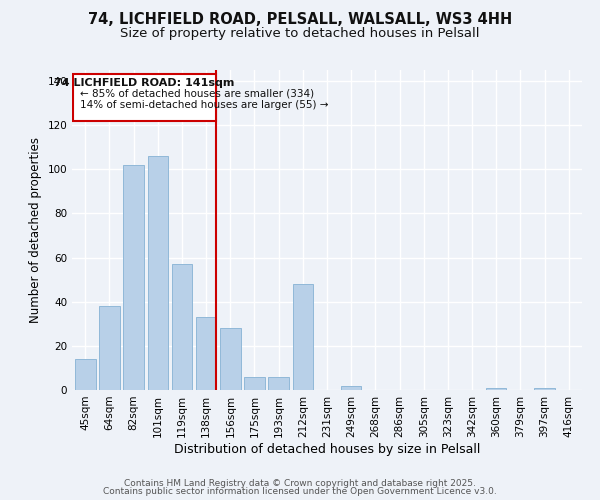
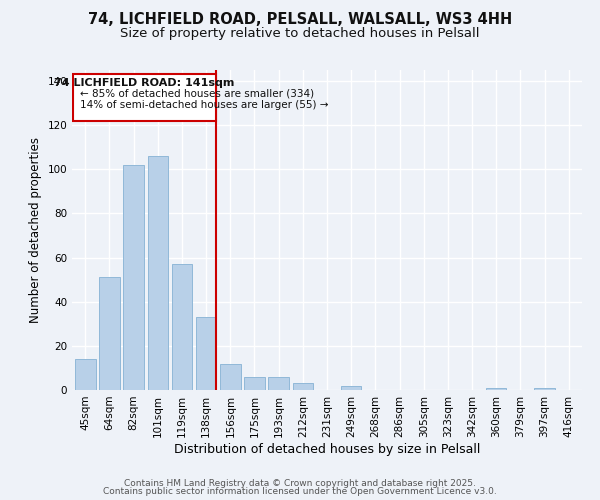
64sqm: 38 -> 51
156sqm: 28 -> 12
212sqm: 48 -> 3
